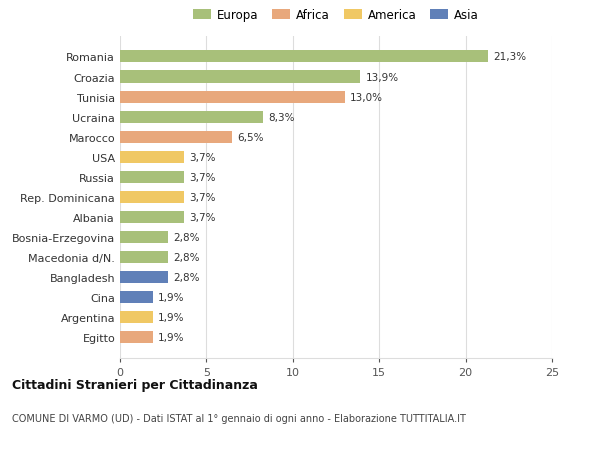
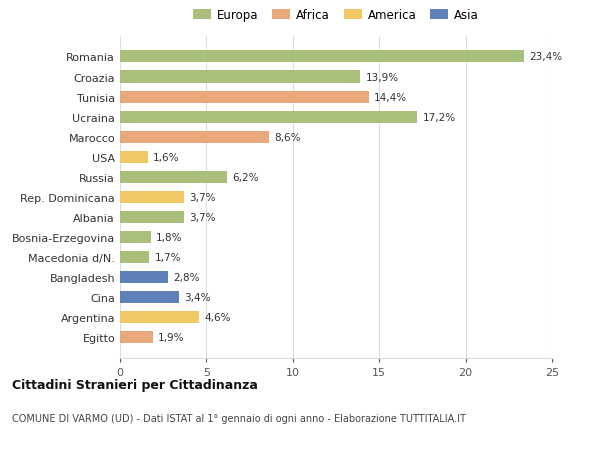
Romania: 21,3% -> 23,4%
Tunisia: 13,0% -> 14,4%
Ucraina: 8,3% -> 17,2%
Marocco: 6,5% -> 8,6%
USA: 3,7% -> 1,6%
Russia: 3,7% -> 6,2%
Bosnia-Erzegovina: 2,8% -> 1,8%
Macedonia d/N.: 2,8% -> 1,7%
Cina: 1,9% -> 3,4%
Argentina: 1,9% -> 4,6%
